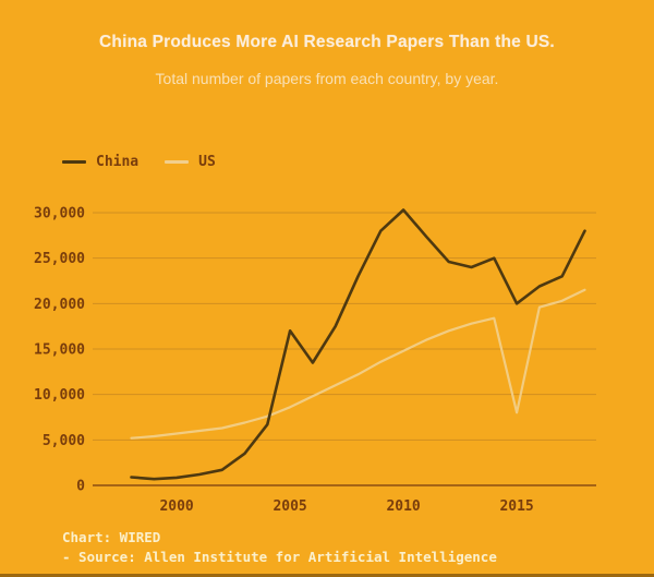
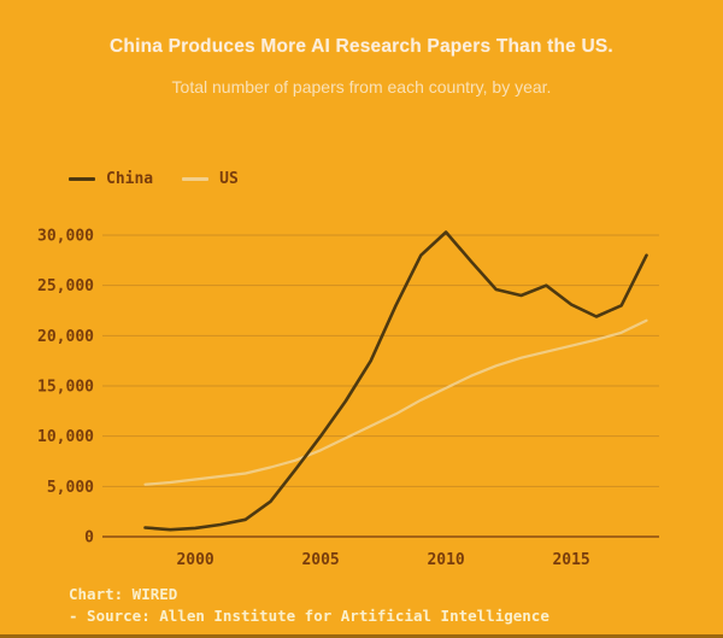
China/2005: 17000 -> 10000
China/2015: 20000 -> 23000
US/2015: 8000 -> 19000
